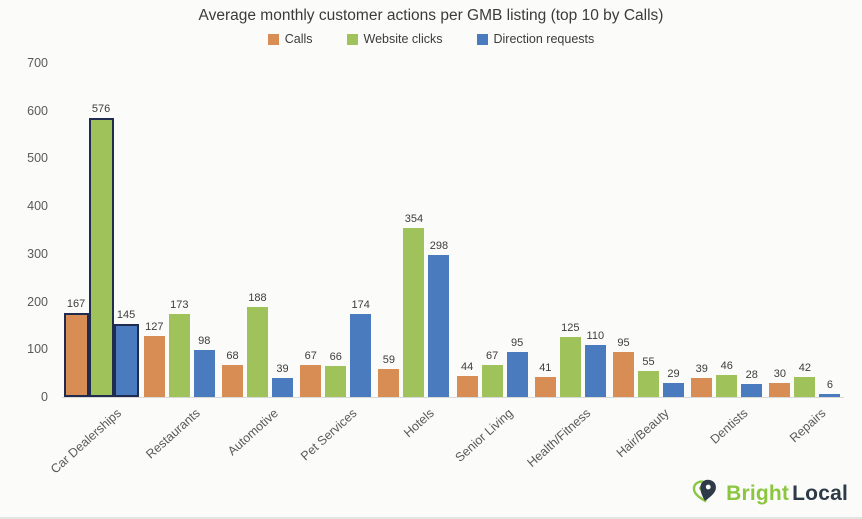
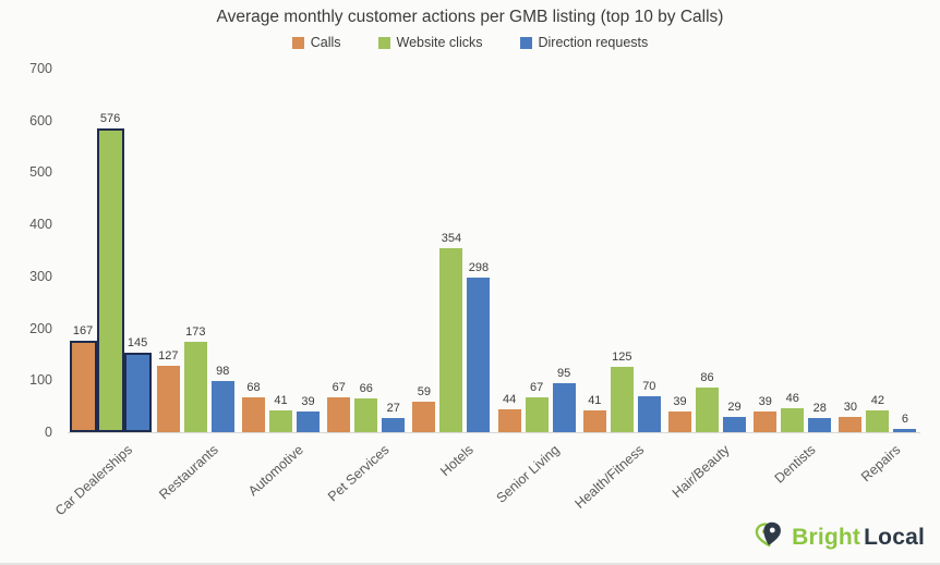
Website clicks/Automotive: 188 -> 41
Direction requests/Pet Services: 174 -> 27
Direction requests/Health/Fitness: 110 -> 70
Calls/Hair/Beauty: 95 -> 39
Website clicks/Hair/Beauty: 55 -> 86
